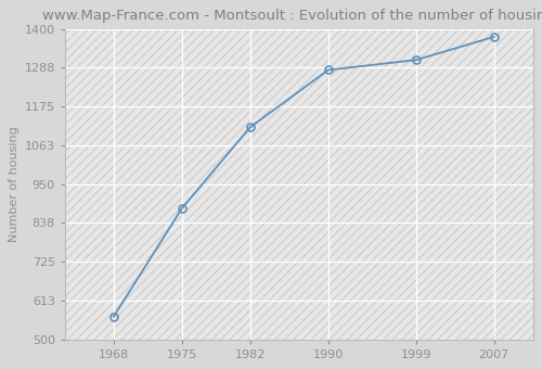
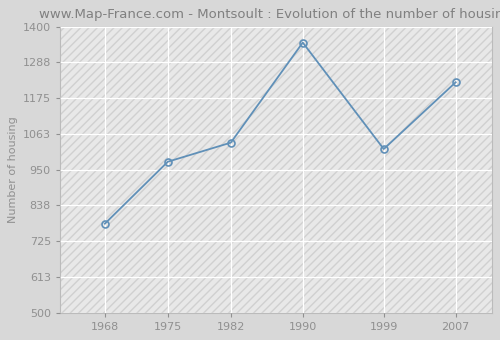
1968: 566 -> 780
1975: 880 -> 975
1982: 1115 -> 1035
1990: 1281 -> 1350
1999: 1310 -> 1015
2007: 1377 -> 1225
